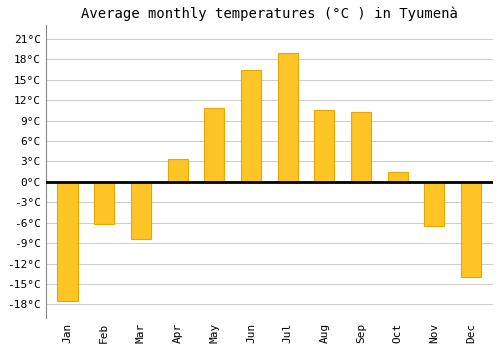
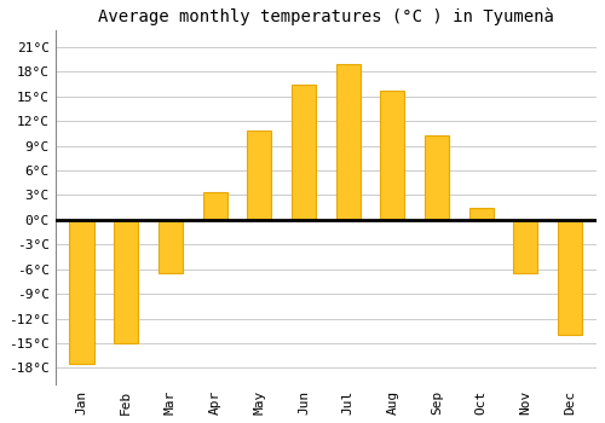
Feb: -6.2°C -> -15.0°C
Mar: -8.4°C -> -6.5°C
Aug: 10.6°C -> 15.7°C
